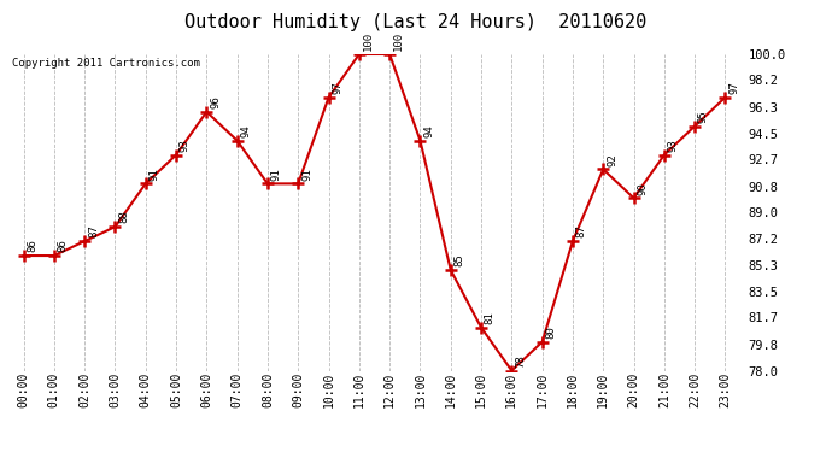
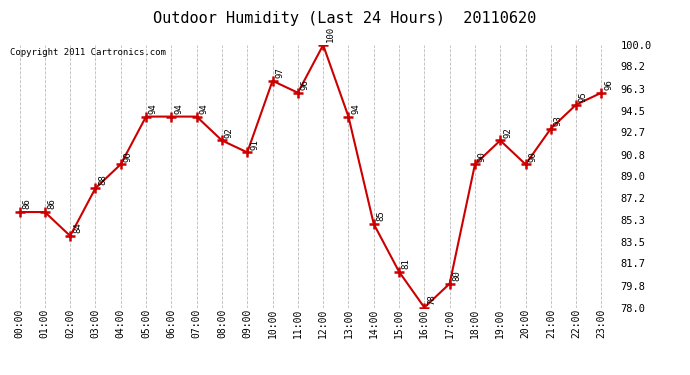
02:00: 87 -> 84
04:00: 91 -> 90
05:00: 93 -> 94
06:00: 96 -> 94
08:00: 91 -> 92
11:00: 100 -> 96
18:00: 87 -> 90
23:00: 97 -> 96
